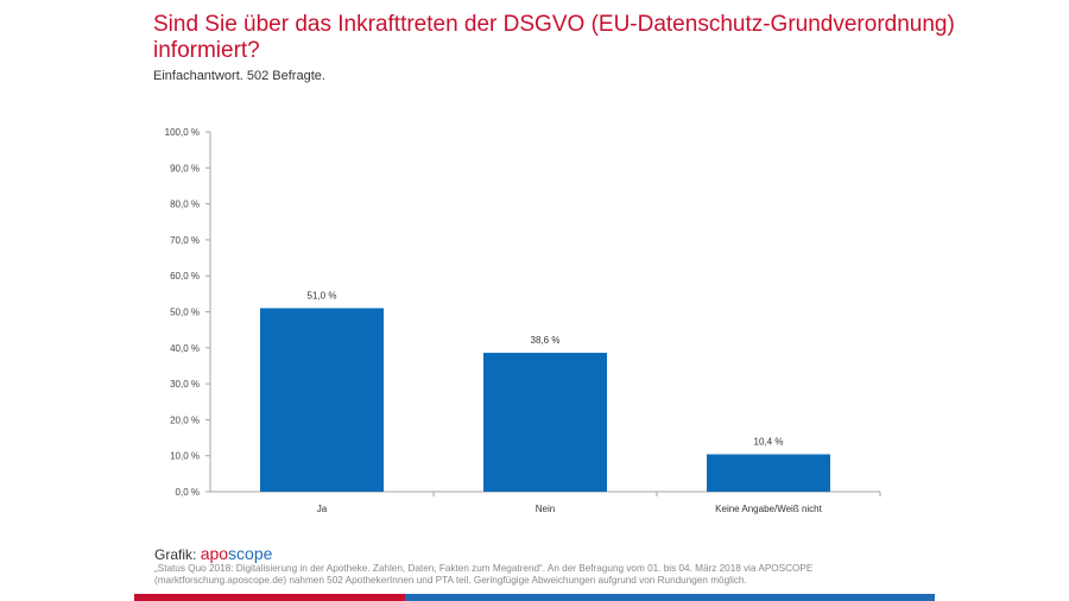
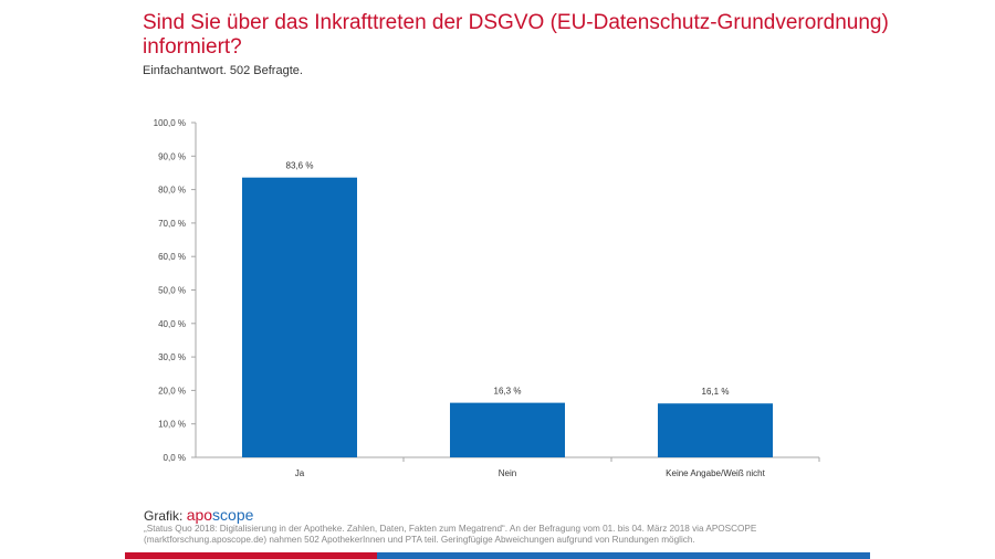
Ja: 51,0 -> 83,6
Nein: 38,6 -> 16,3
Keine Angabe/Weiß nicht: 10,4 -> 16,1
